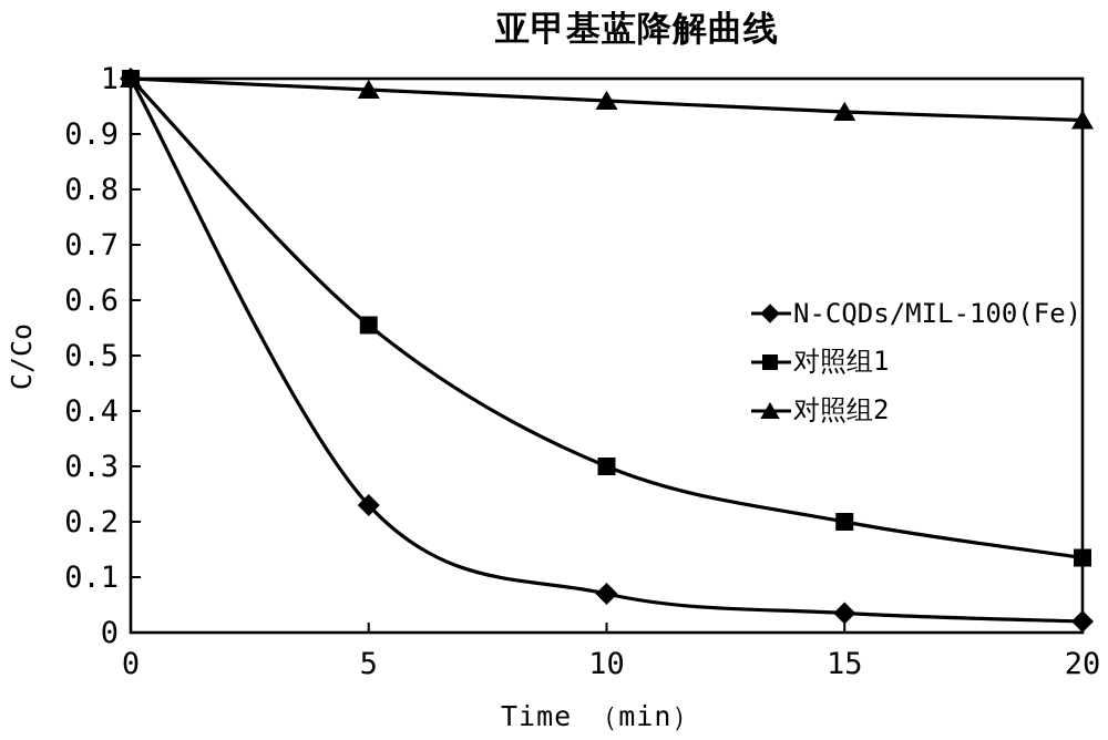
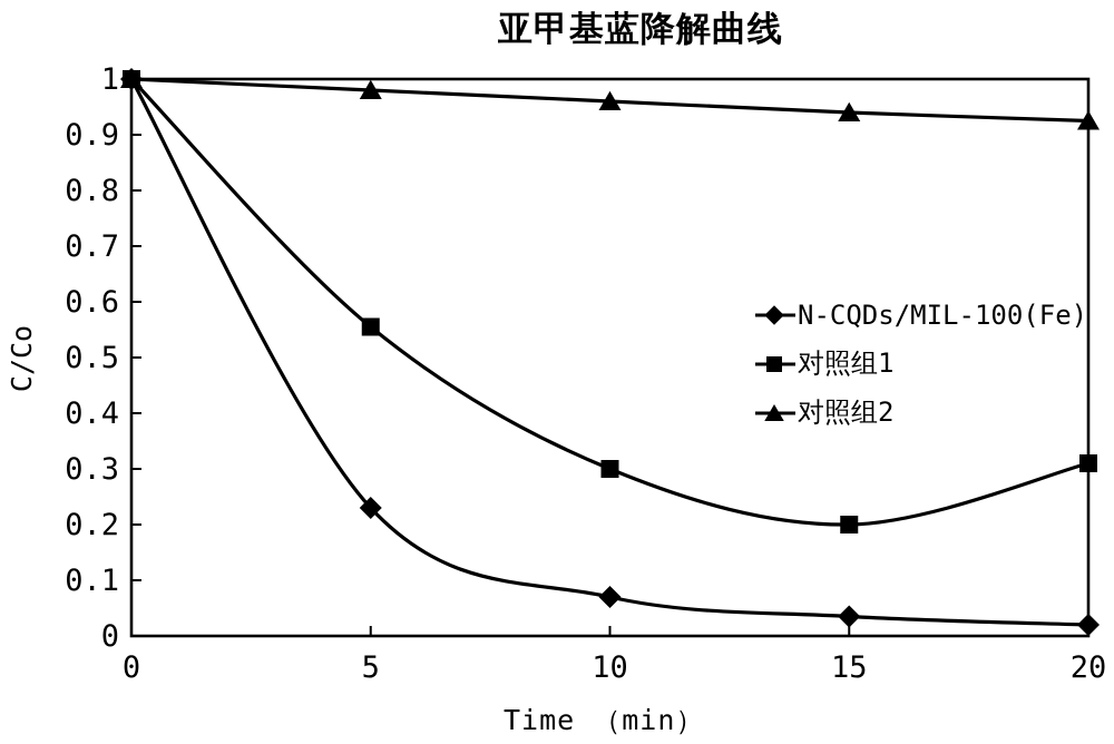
对照组1/20: 0.14 -> 0.31
